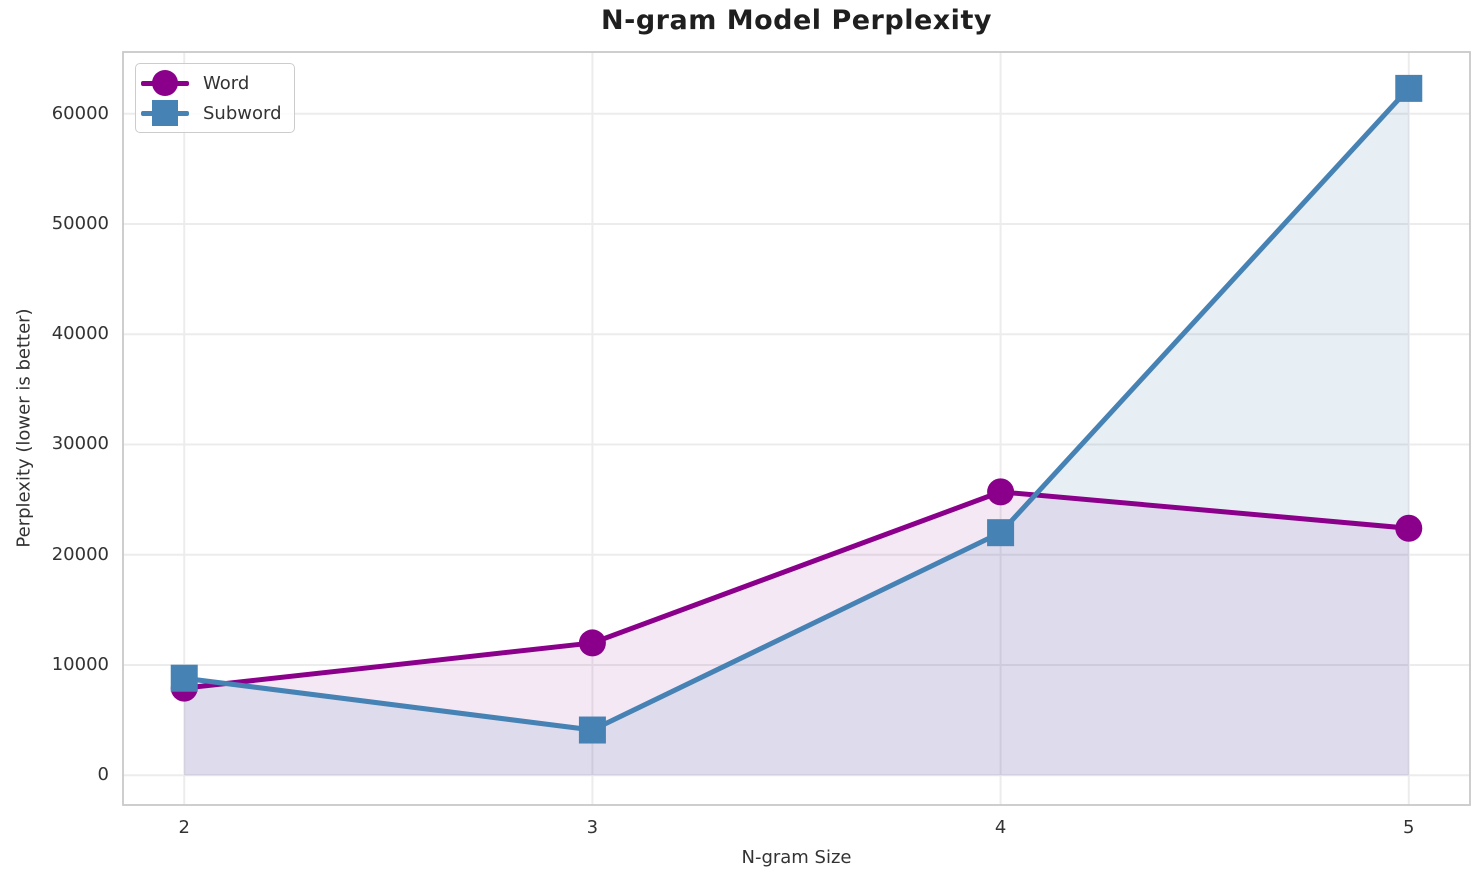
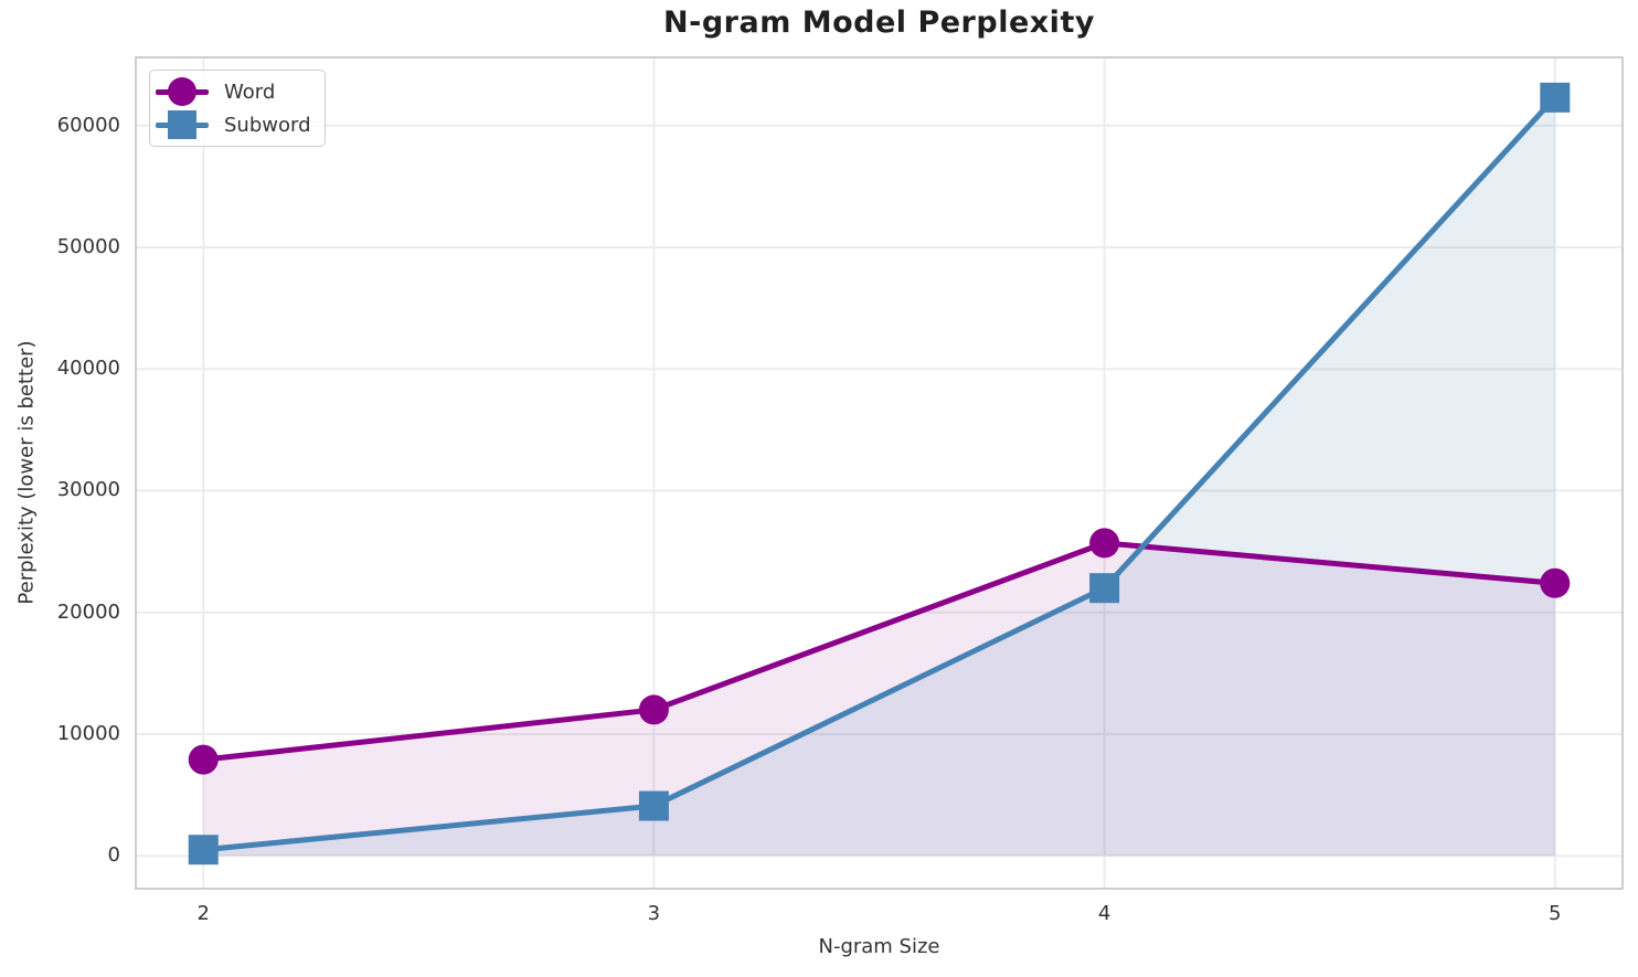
Subword/2: 8800 -> 500
